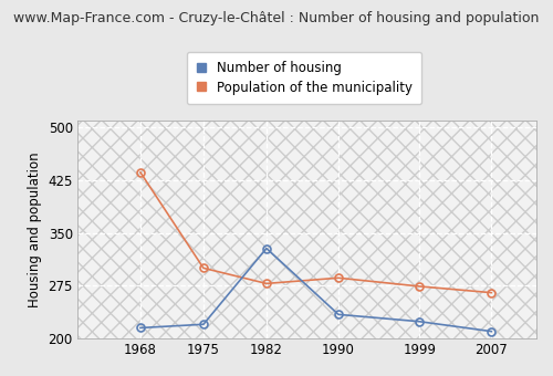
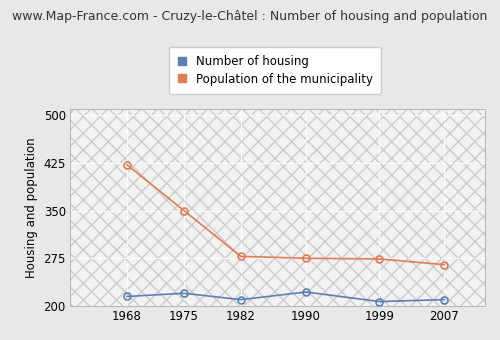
Population of the municipality/1968: 436 -> 422
Population of the municipality/1975: 300 -> 350
Number of housing/1982: 328 -> 210
Number of housing/1990: 234 -> 222
Population of the municipality/1990: 286 -> 275
Number of housing/1999: 224 -> 207
